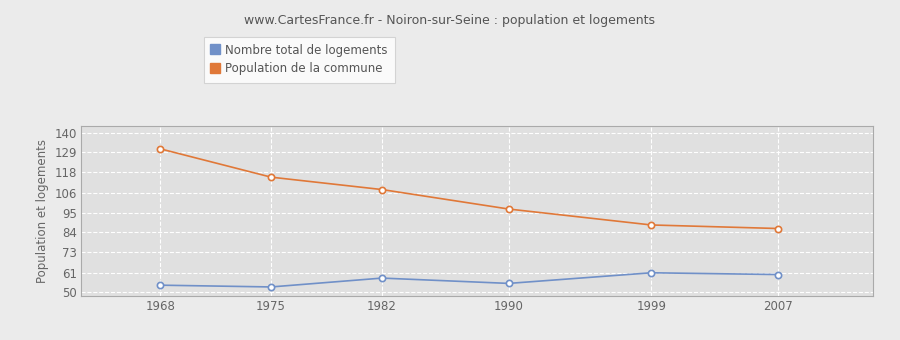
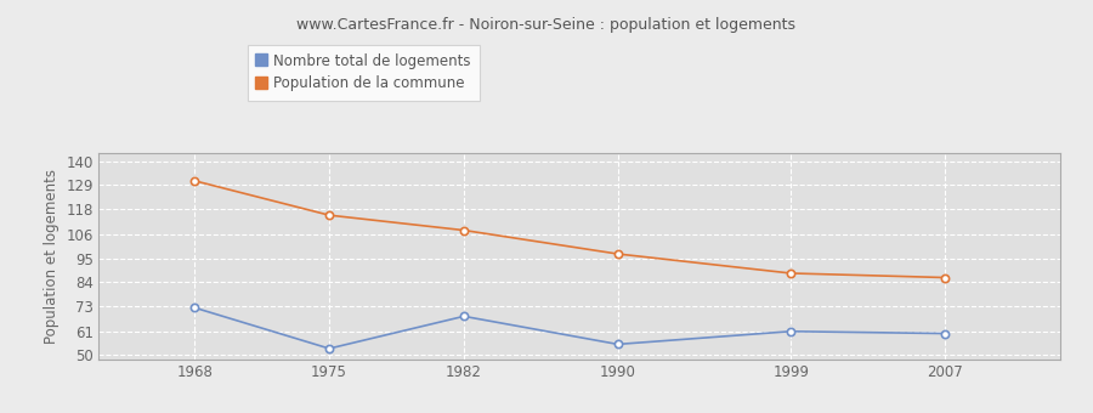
Nombre total de logements/1968: 54 -> 72
Nombre total de logements/1982: 58 -> 68
